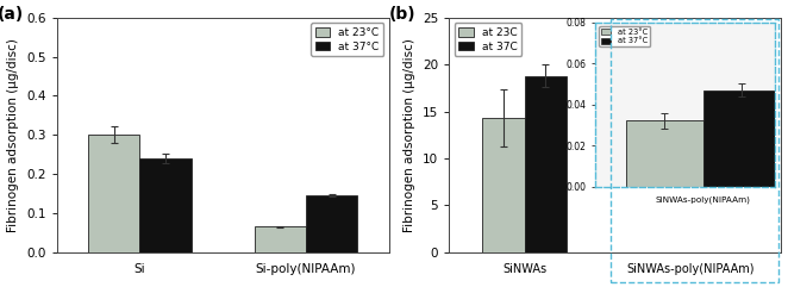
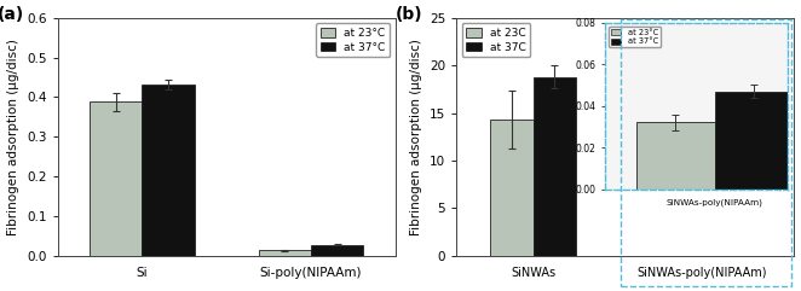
at 23°C/Si: 0.300 -> 0.388
at 37°C/Si: 0.240 -> 0.432
at 23°C/Si-poly(NIPAAm): 0.065 -> 0.013
at 37°C/Si-poly(NIPAAm): 0.145 -> 0.028
